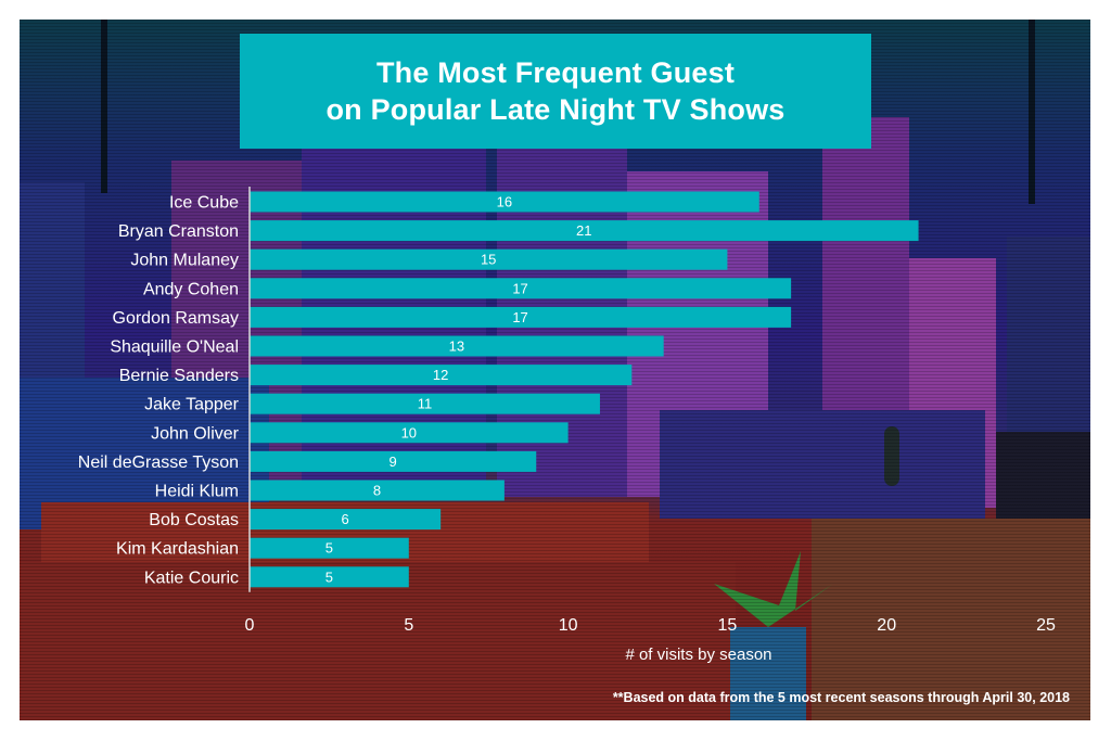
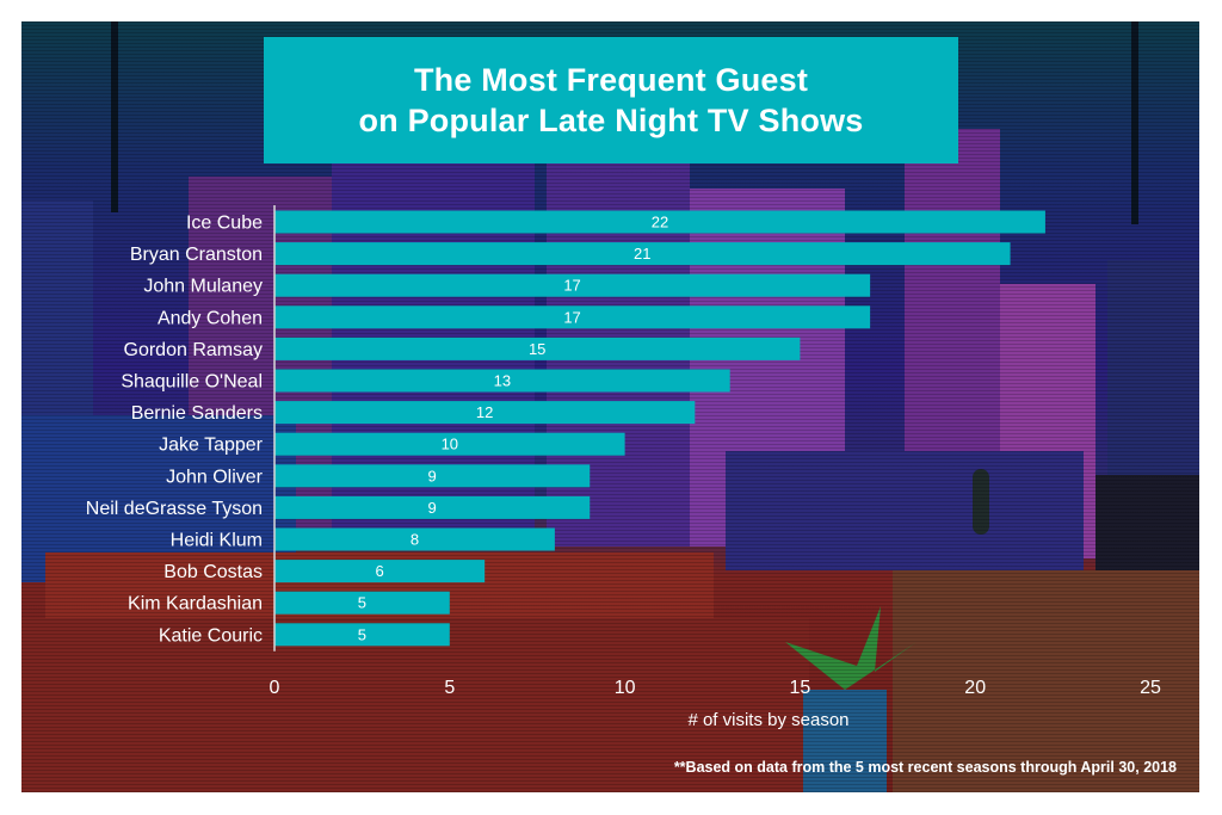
Ice Cube: 16 -> 22
John Mulaney: 15 -> 17
Gordon Ramsay: 17 -> 15
Jake Tapper: 11 -> 10
John Oliver: 10 -> 9
